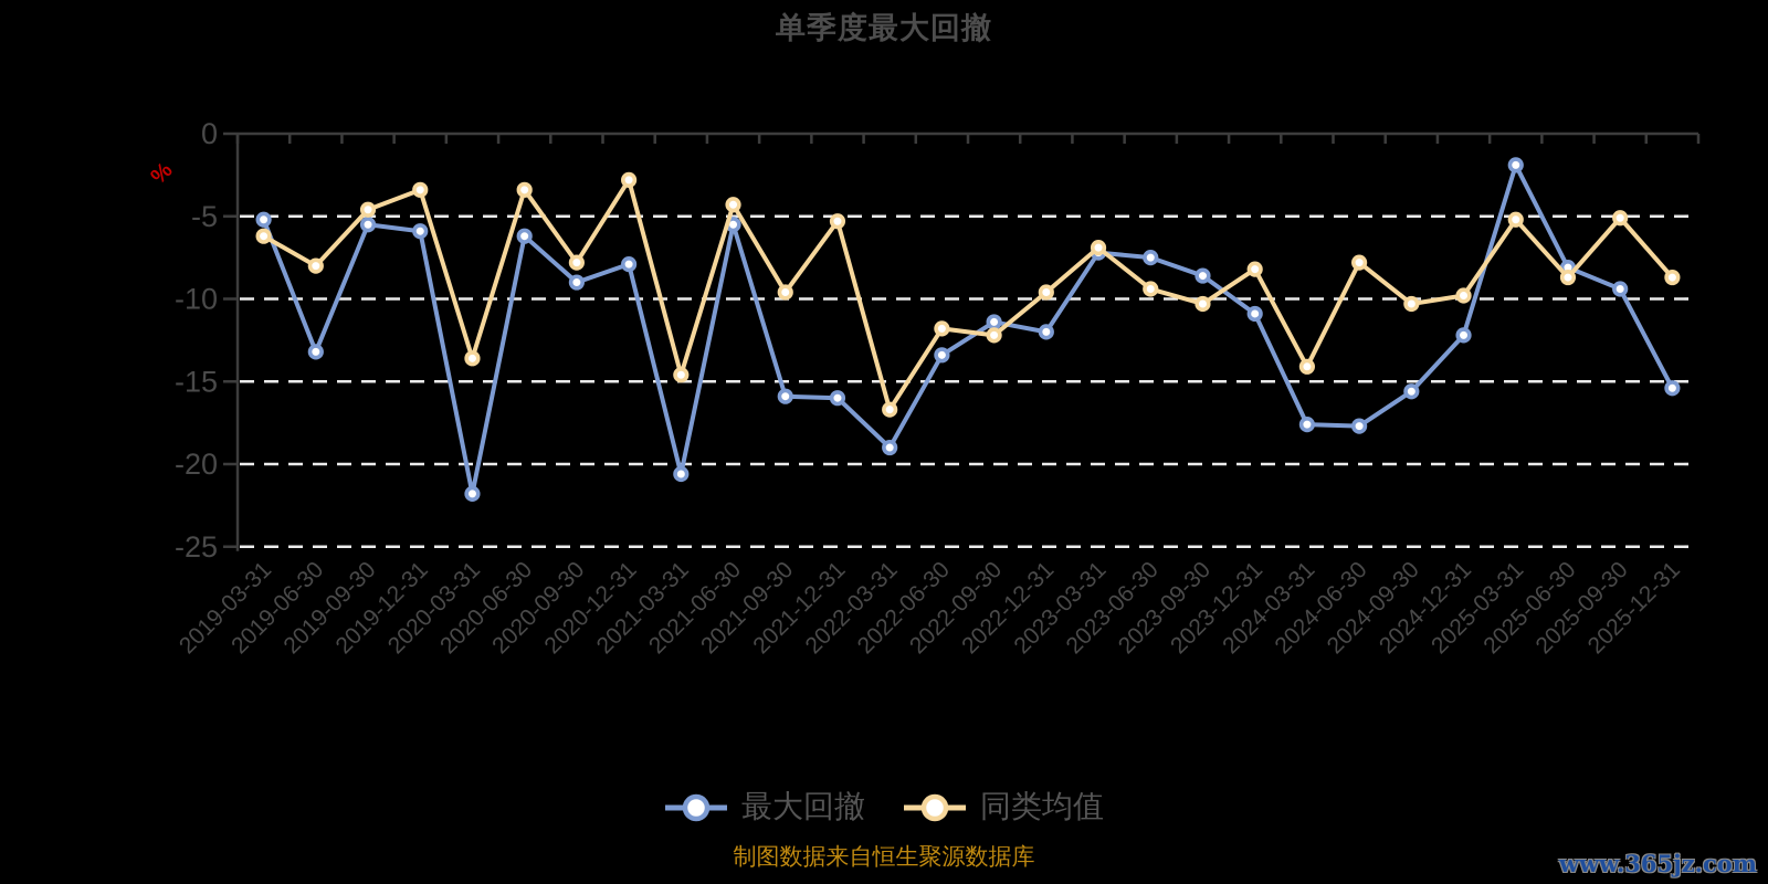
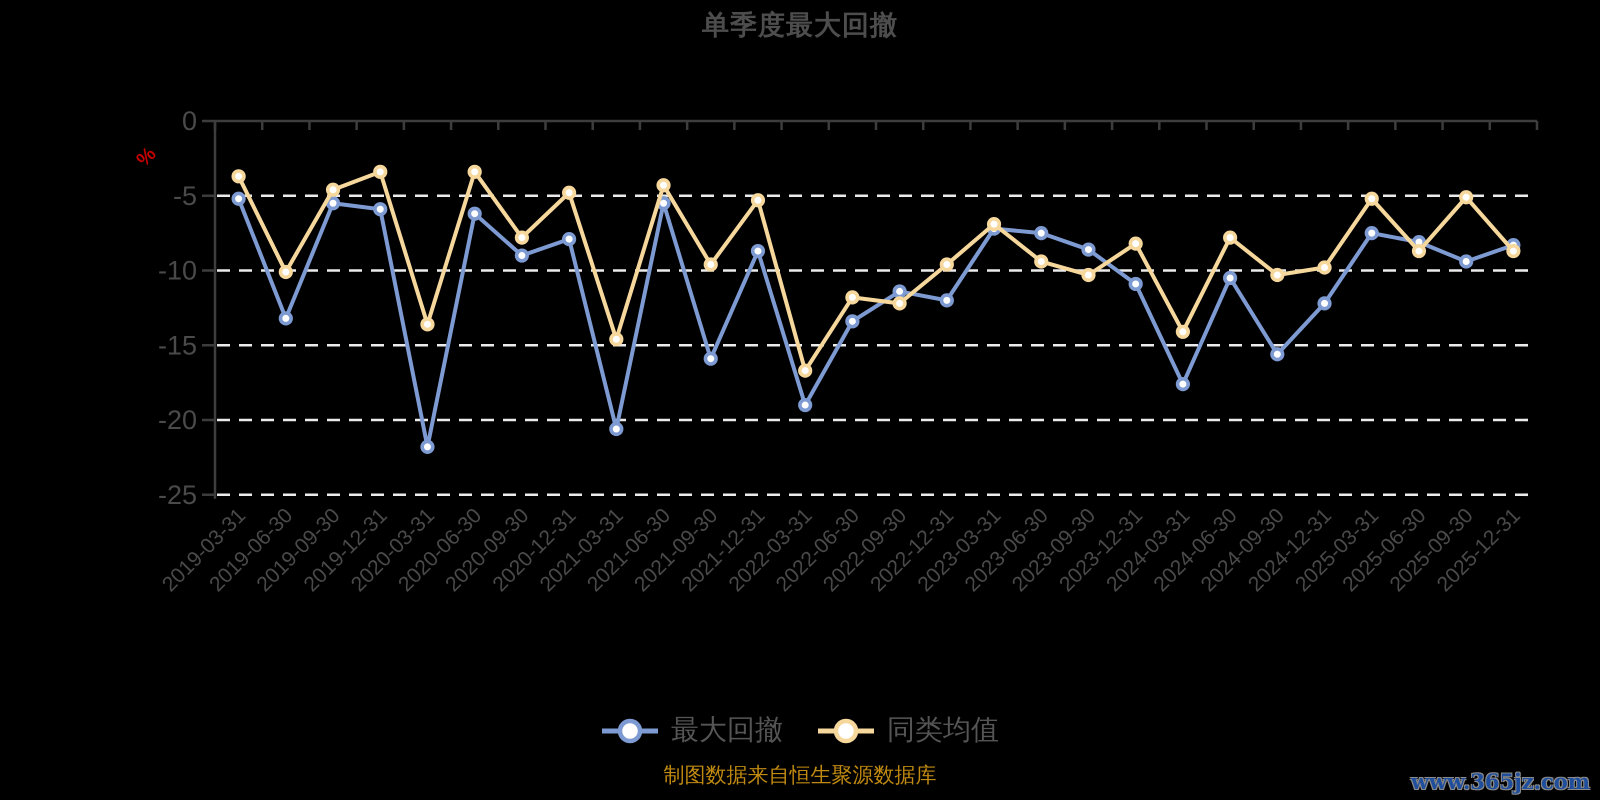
同类均值/2019-03-31: -6.2 -> -3.7
同类均值/2019-06-30: -8.0 -> -10.1
同类均值/2020-12-31: -2.8 -> -4.8
最大回撤/2021-12-31: -16.0 -> -8.7
最大回撤/2024-06-30: -17.7 -> -10.5
最大回撤/2025-03-31: -1.9 -> -7.5
最大回撤/2025-12-31: -15.4 -> -8.3
